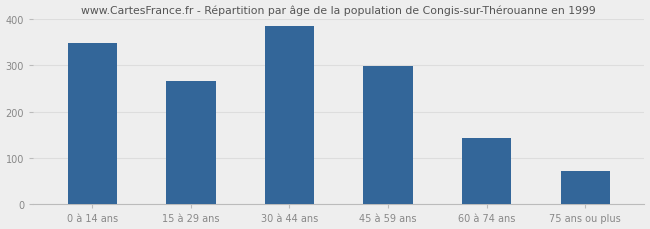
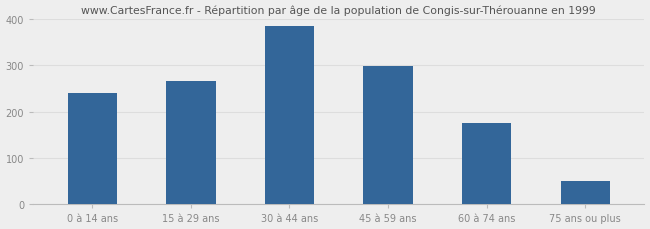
0 à 14 ans: 348 -> 240
60 à 74 ans: 143 -> 175
75 ans ou plus: 73 -> 50
